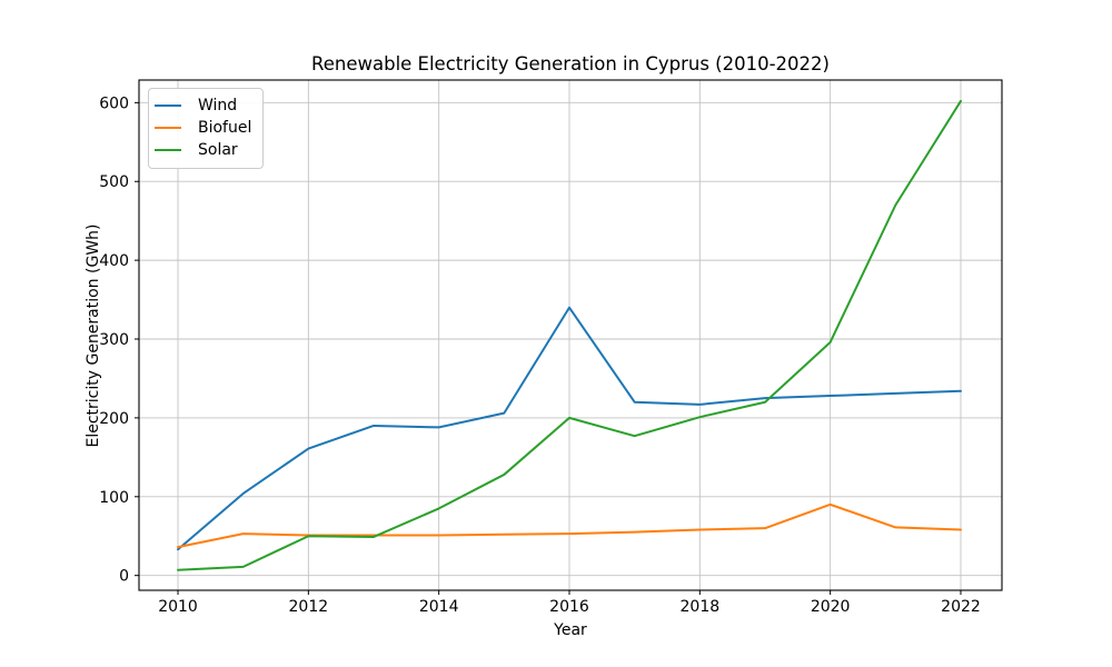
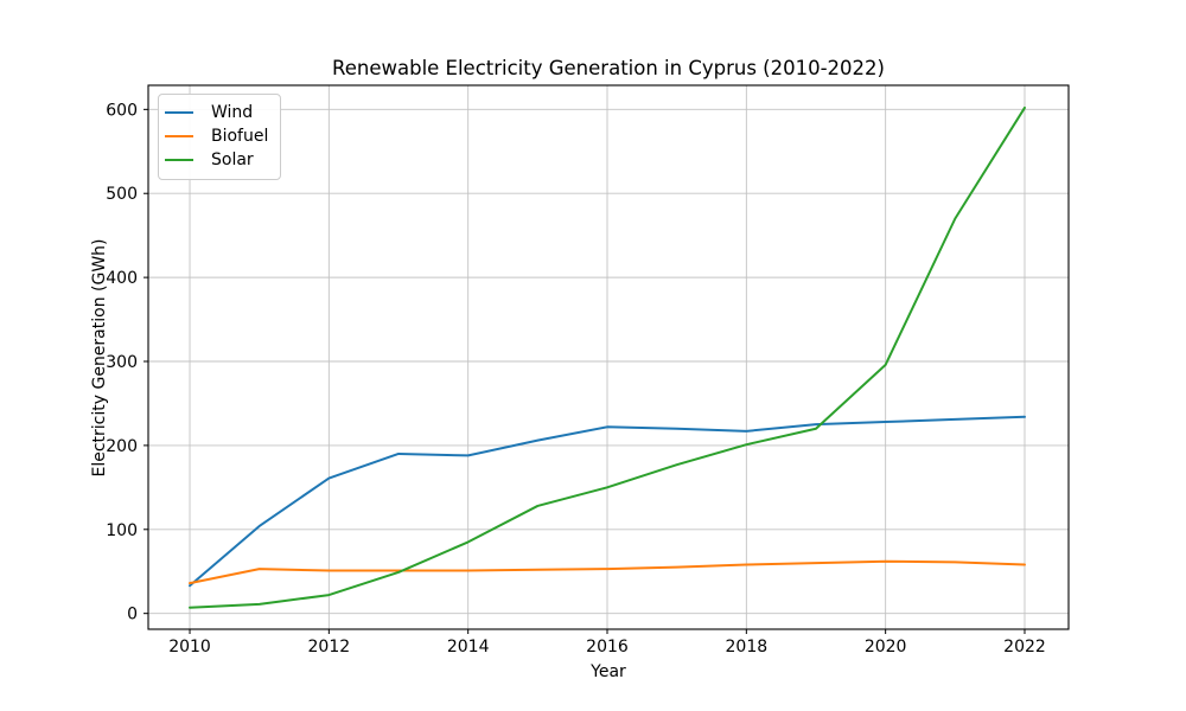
Solar/2012: 50 -> 20
Wind/2016: 340 -> 220
Solar/2016: 200 -> 150
Biofuel/2020: 90 -> 60
